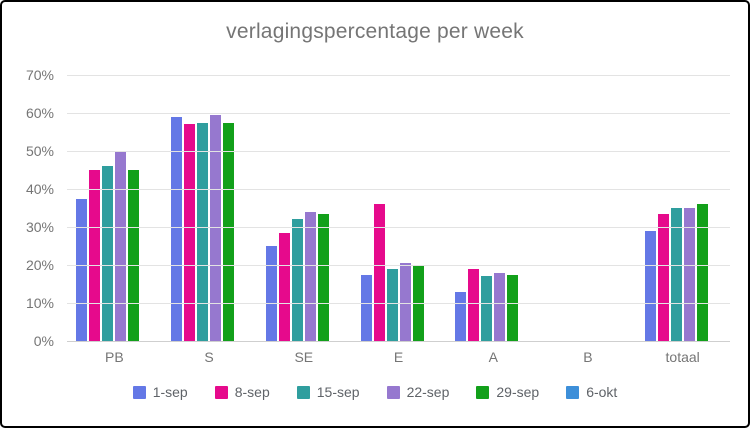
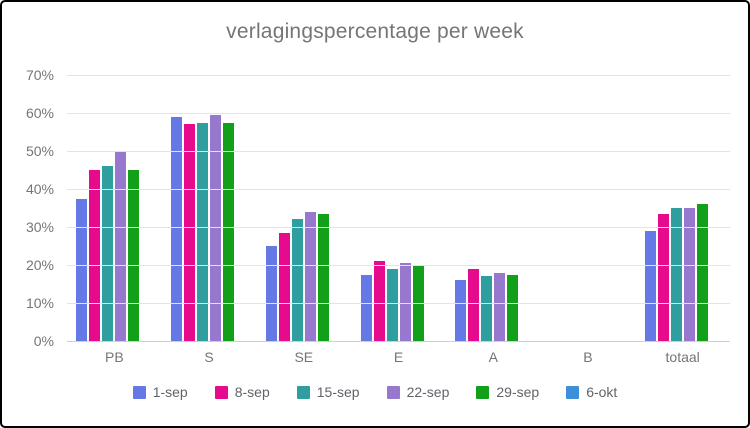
8-sep/E: 36% -> 21%
1-sep/A: 13% -> 16%
